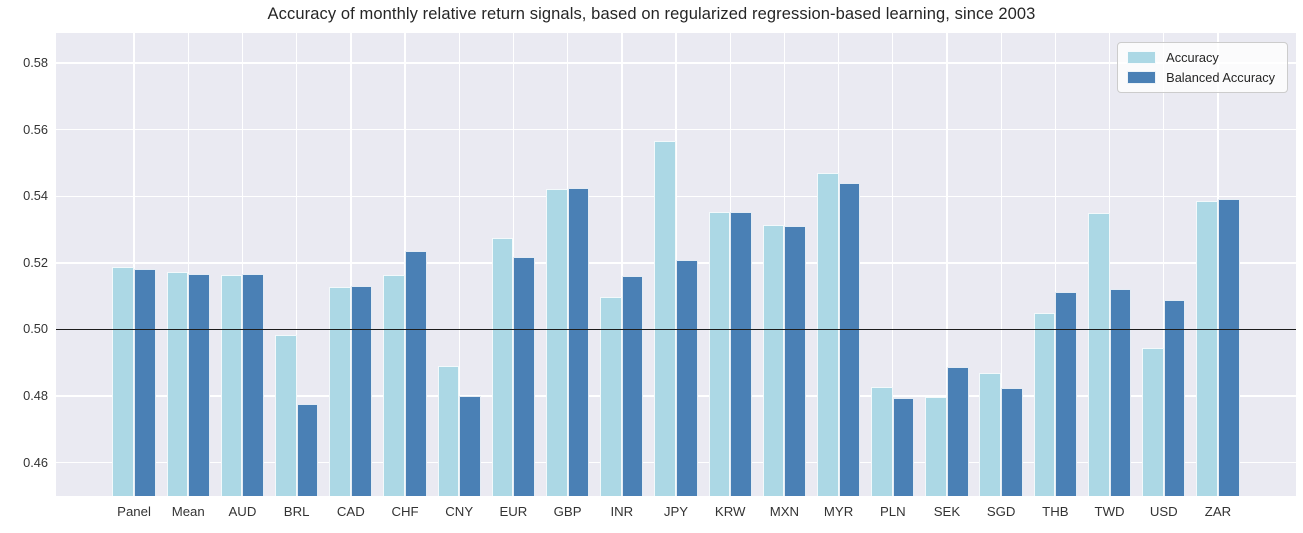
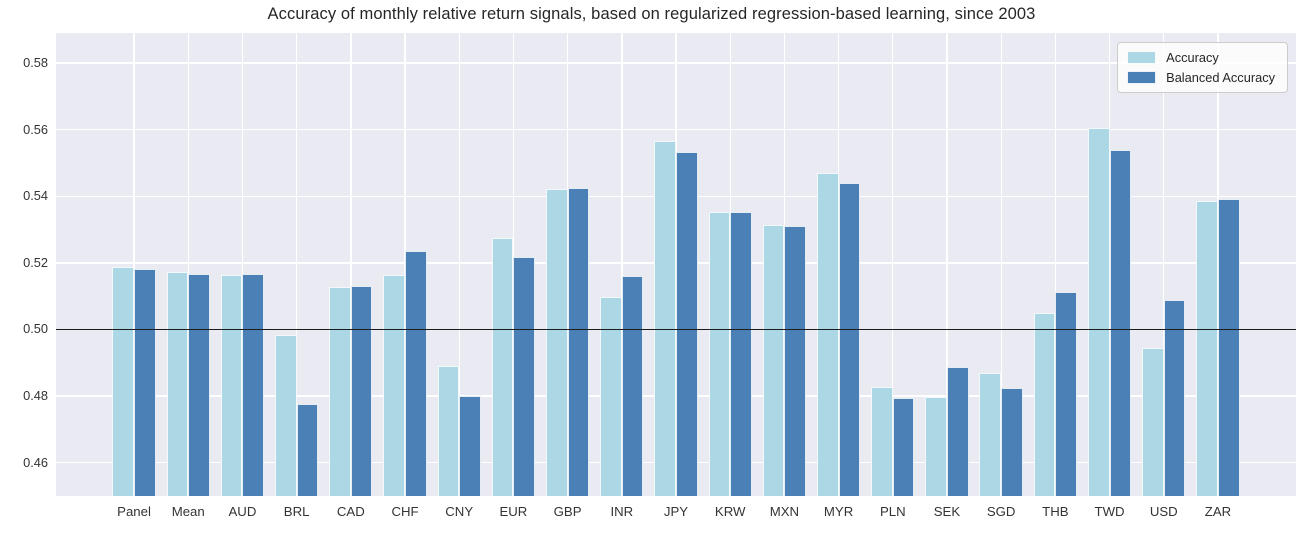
Balanced Accuracy/JPY: 0.521 -> 0.553
Accuracy/TWD: 0.535 -> 0.561
Balanced Accuracy/TWD: 0.512 -> 0.554
